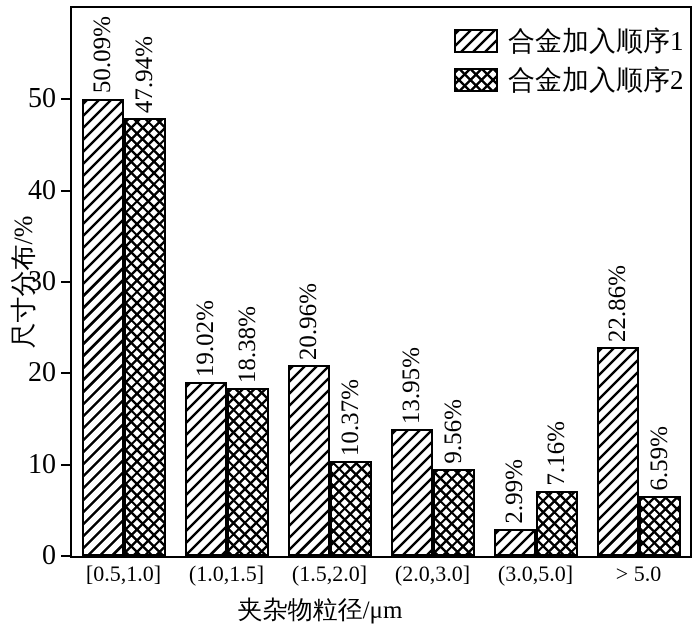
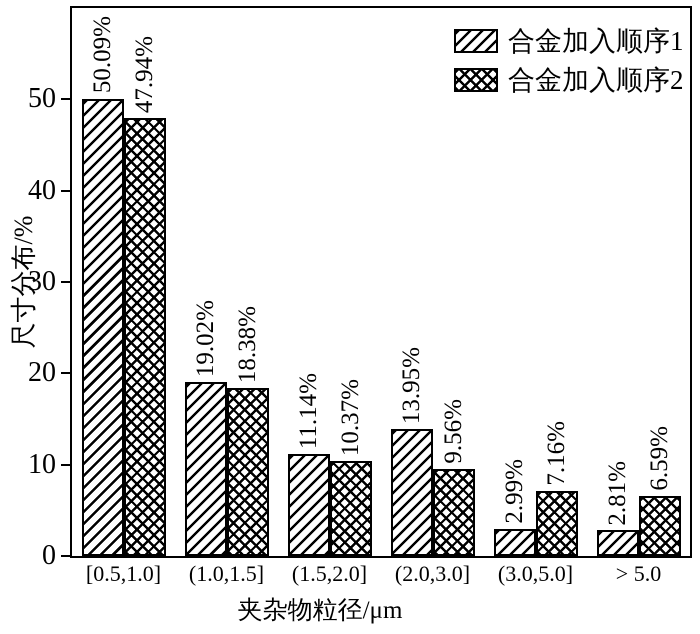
合金加入顺序1/(1.5,2.0]: 20.96% -> 11.14%
合金加入顺序1/> 5.0: 22.86% -> 2.81%
